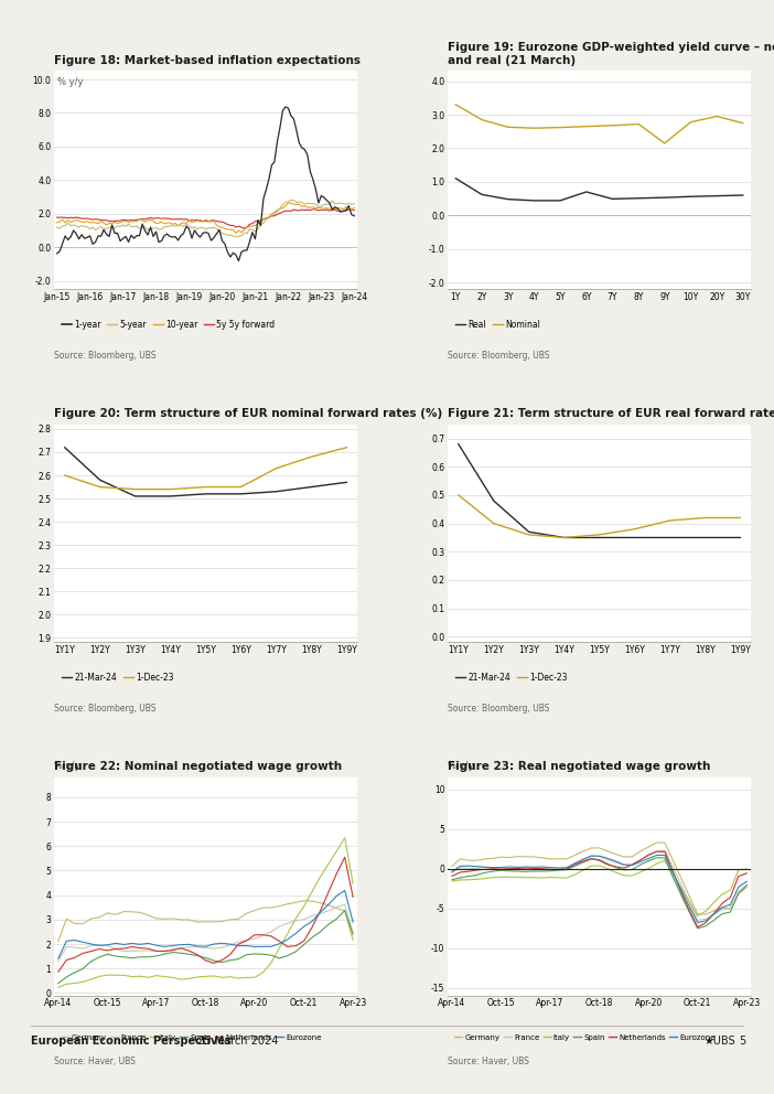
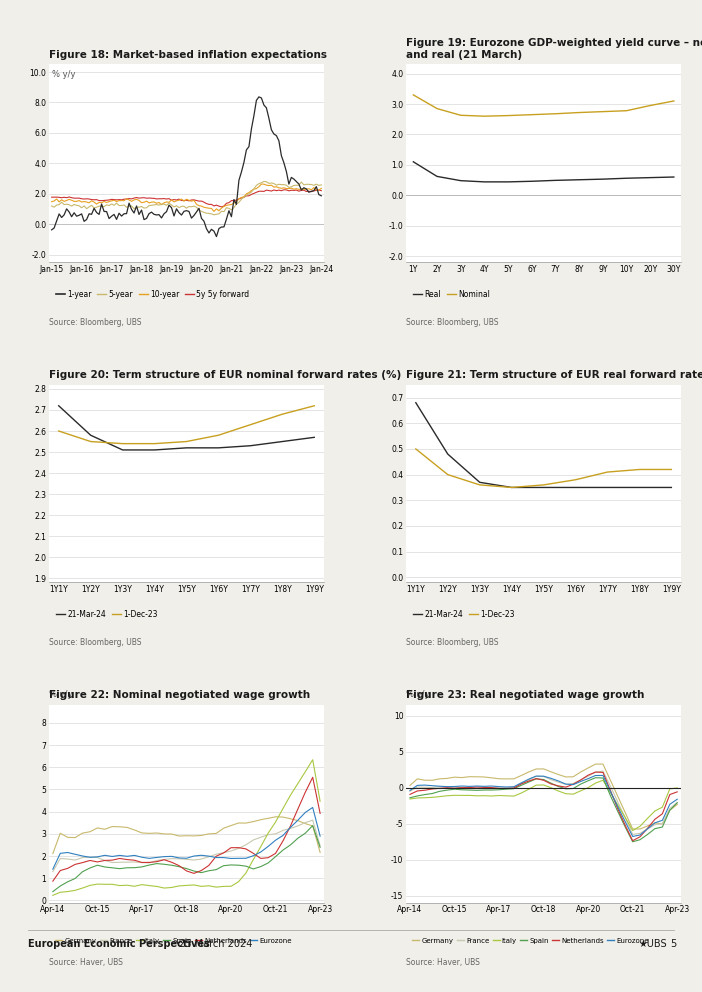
Real/6Y: 0.70 -> 0.46
Nominal/9Y: 2.15 -> 2.75
Nominal/30Y: 2.75 -> 3.10
Figure 20: Term structure of EUR nominal forward rates (%)/1-Dec-23/1Y6Y: 2.55 -> 2.58
